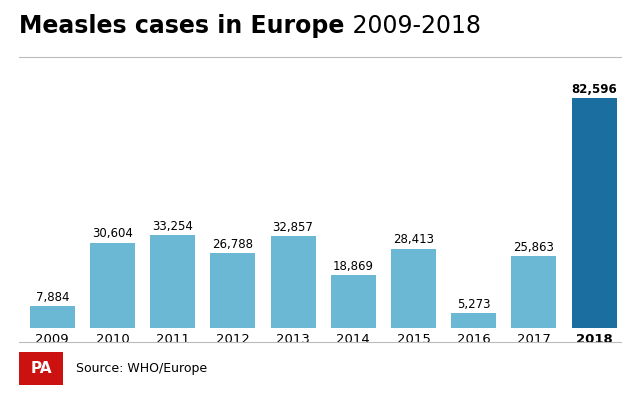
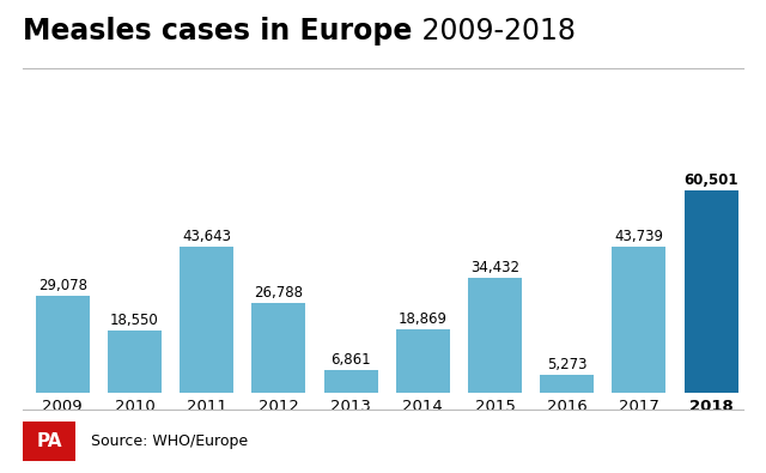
2009: 7,884 -> 29,078
2010: 30,604 -> 18,550
2011: 33,254 -> 43,643
2013: 32,857 -> 6,861
2015: 28,413 -> 34,432
2017: 25,863 -> 43,739
2018: 82,596 -> 60,501
